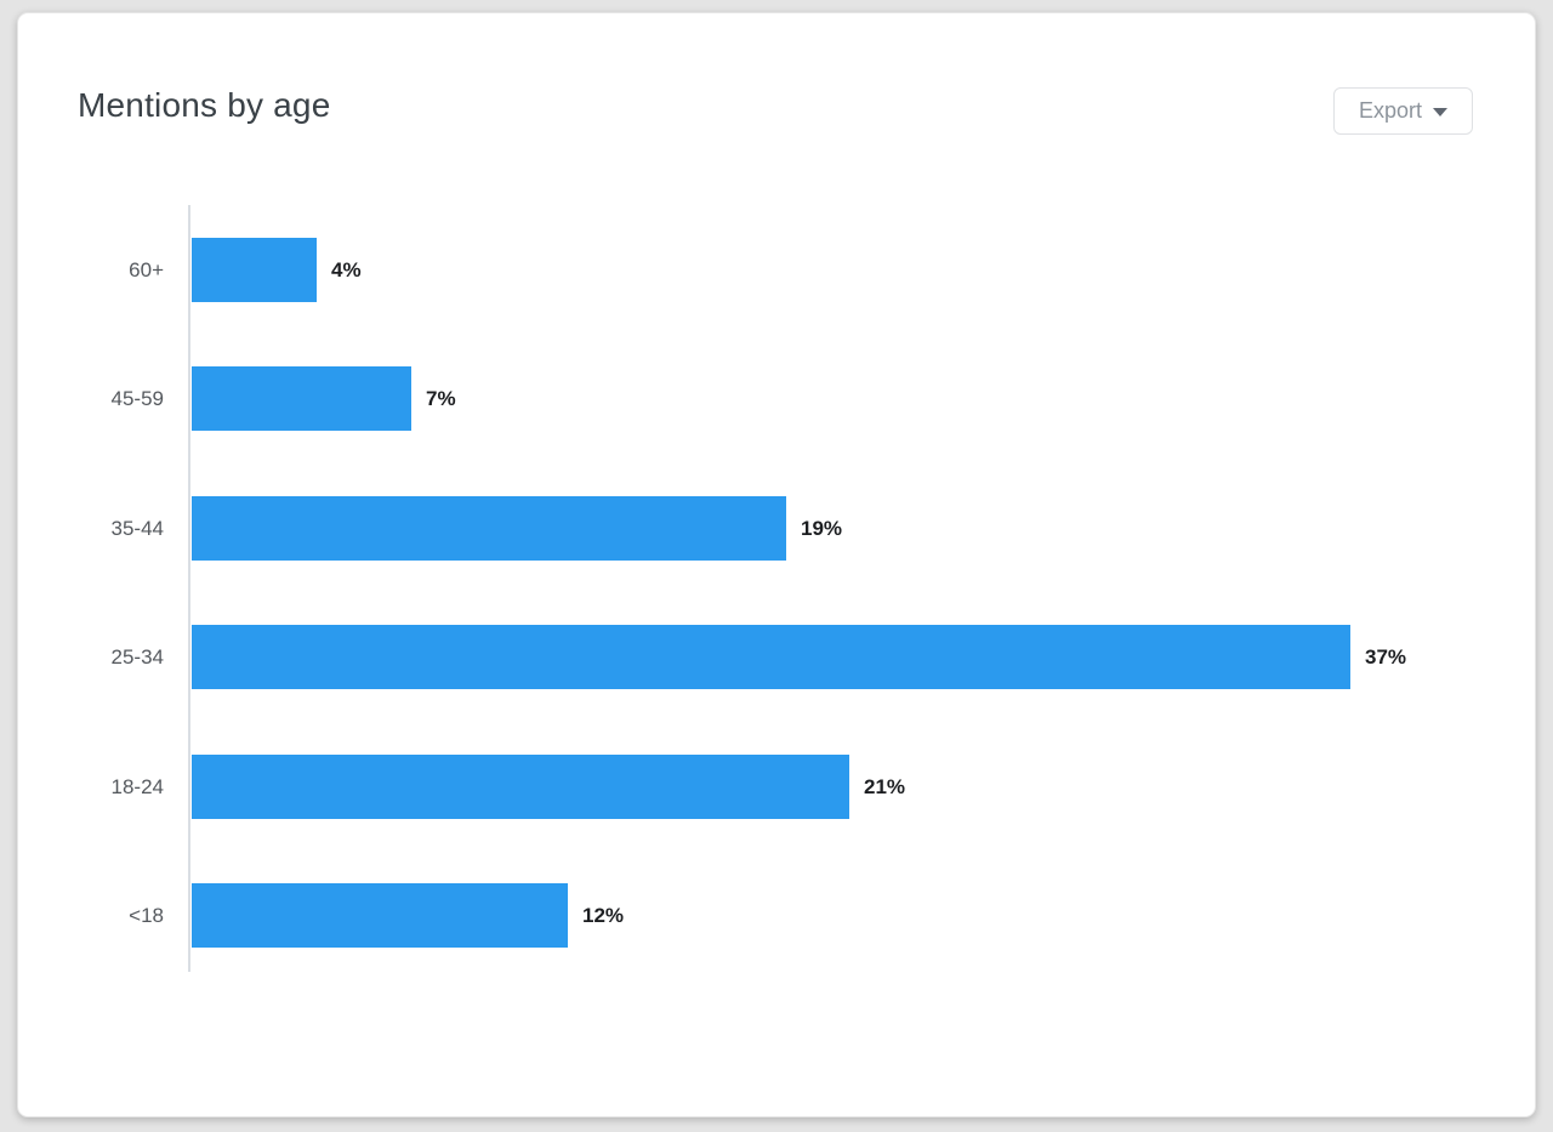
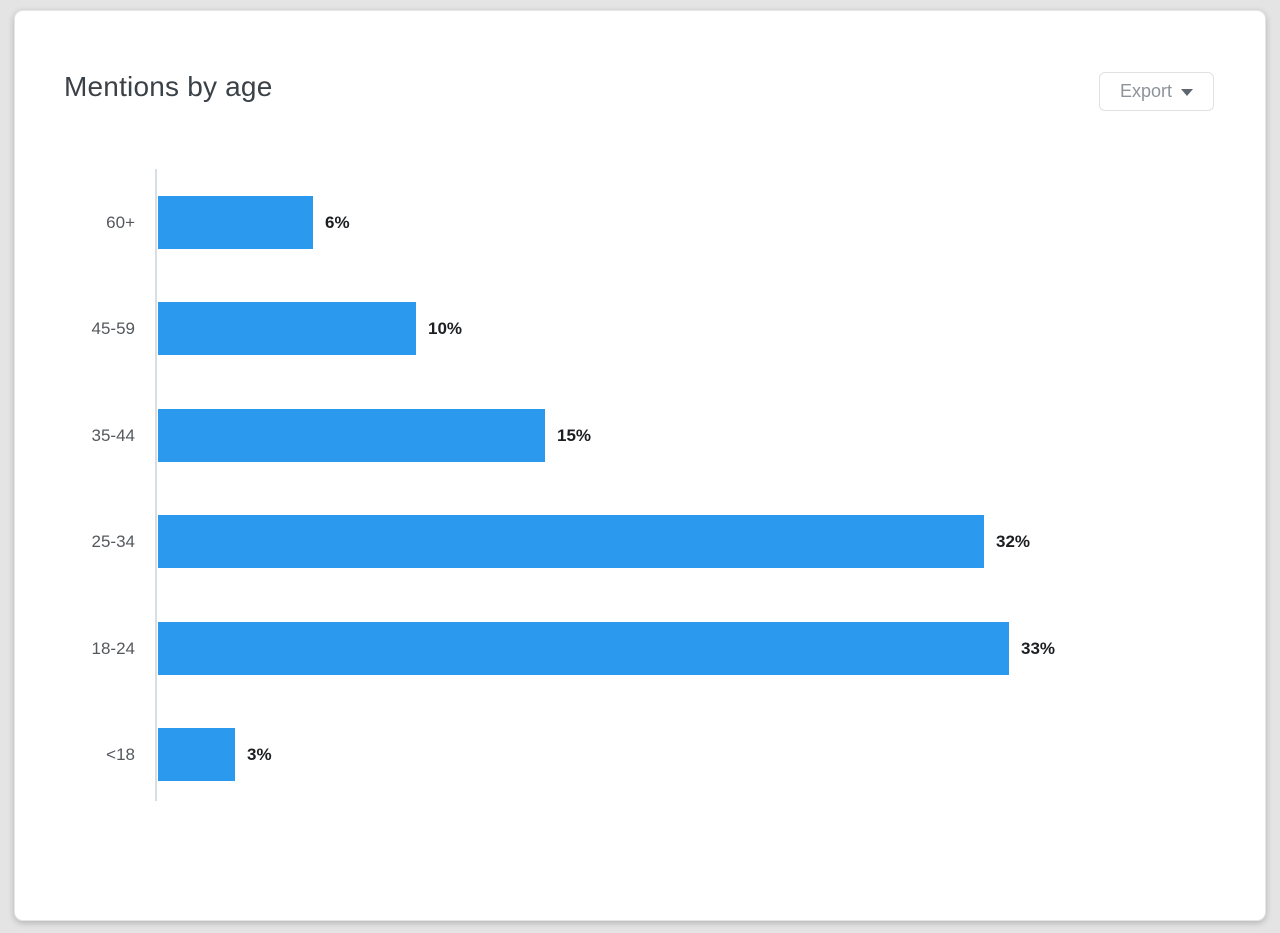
60+: 4% -> 6%
45-59: 7% -> 10%
35-44: 19% -> 15%
25-34: 37% -> 32%
18-24: 21% -> 33%
<18: 12% -> 3%
